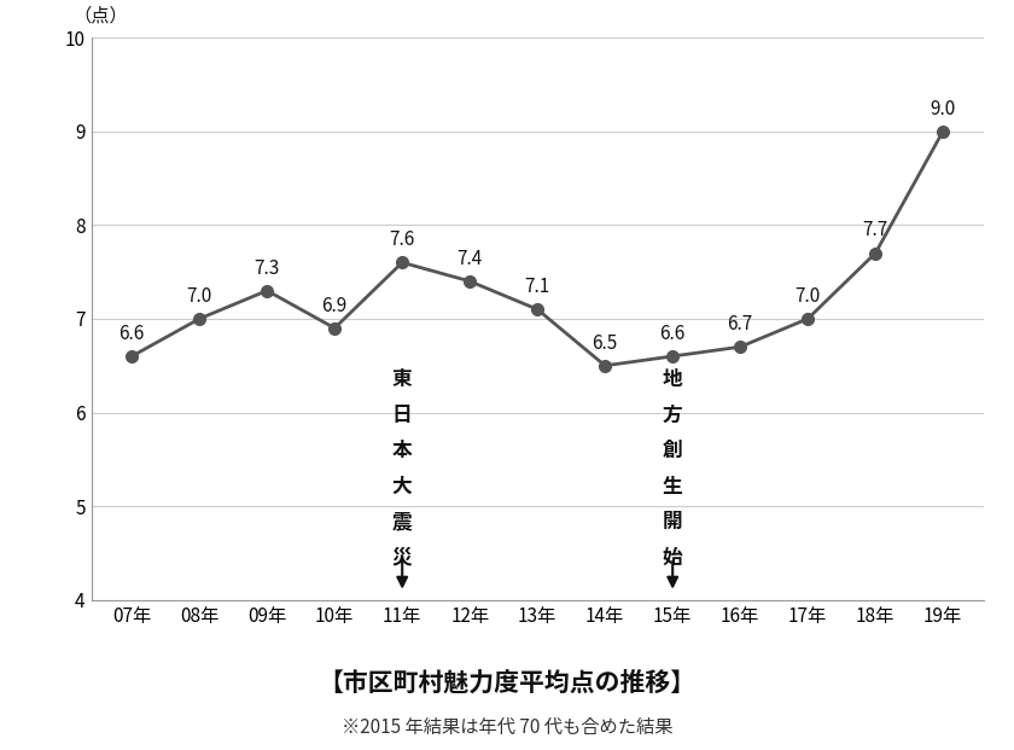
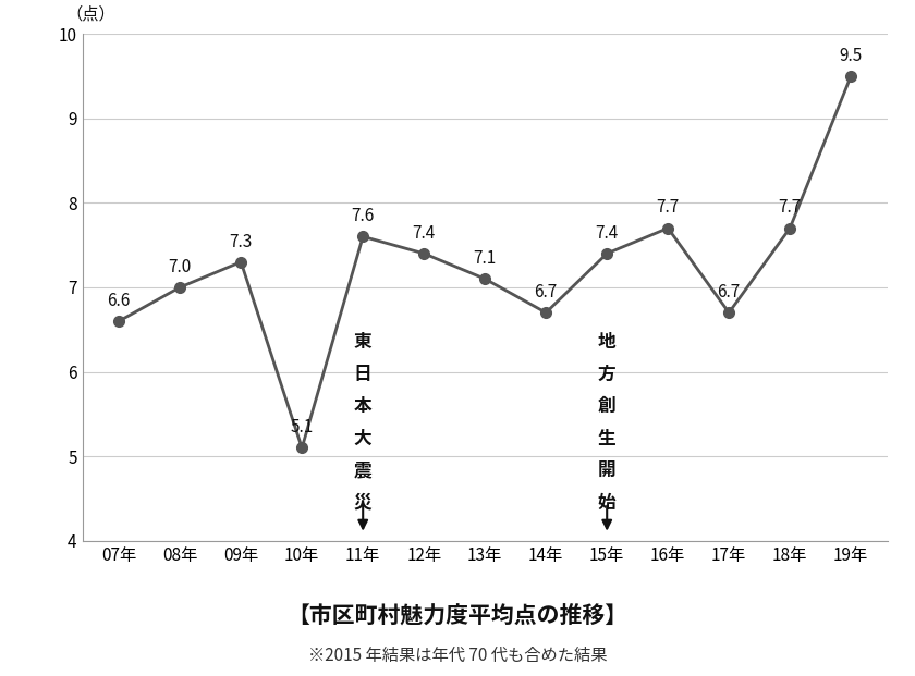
10年: 6.9 -> 5.1
14年: 6.5 -> 6.7
15年: 6.6 -> 7.4
16年: 6.7 -> 7.7
17年: 7.0 -> 6.7
19年: 9.0 -> 9.5
